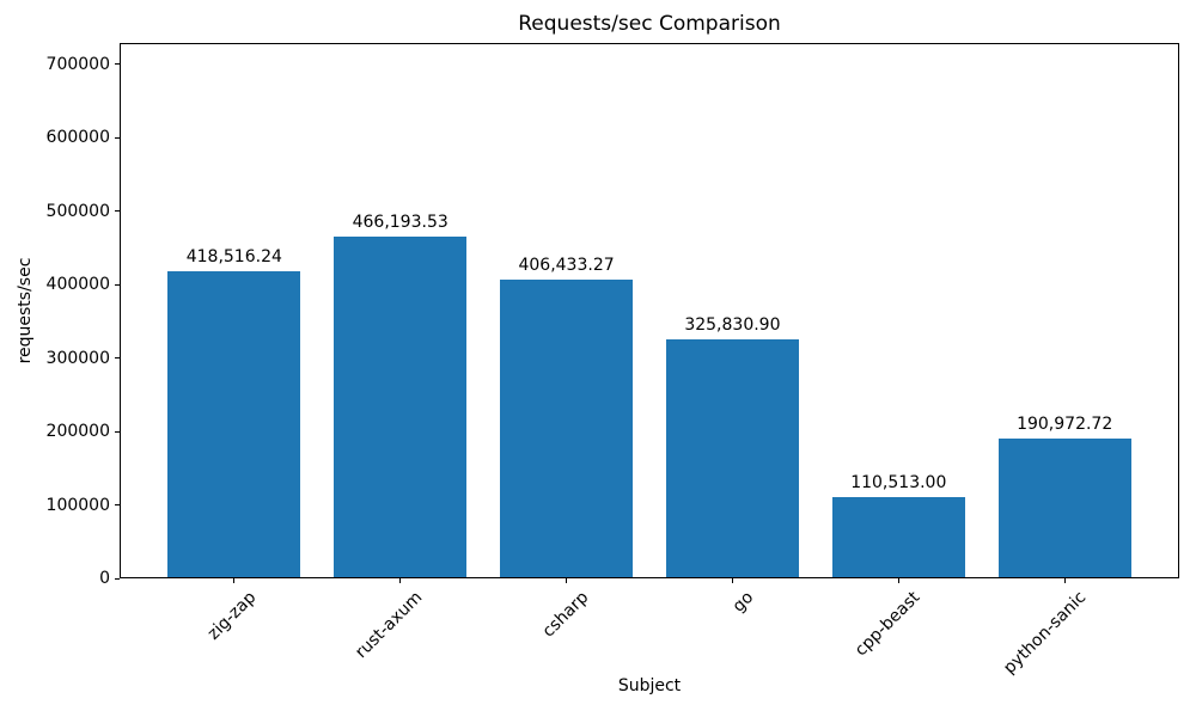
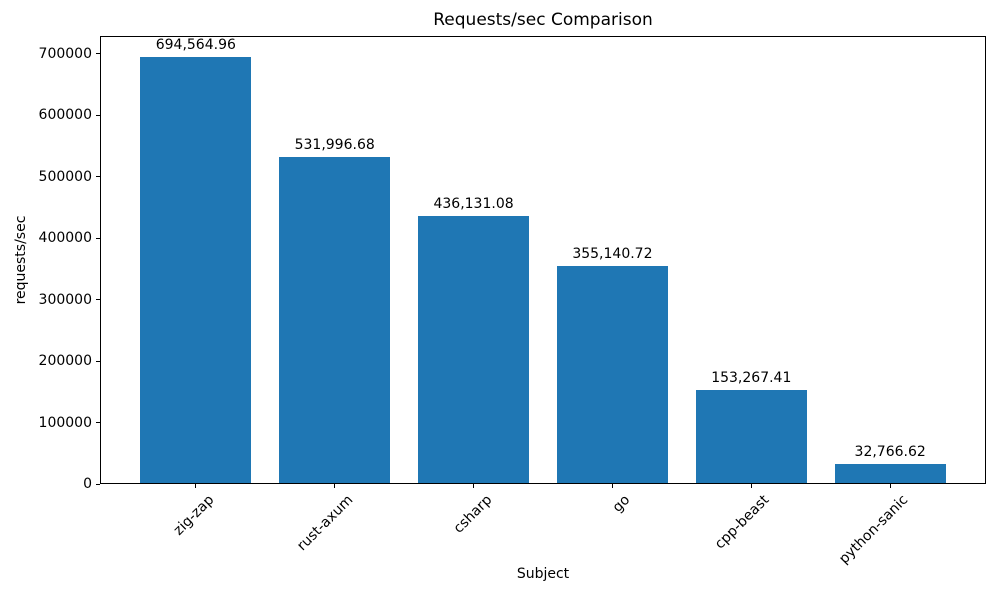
zig-zap: 418,516.24 -> 694,564.96
rust-axum: 466,193.53 -> 531,996.68
csharp: 406,433.27 -> 436,131.08
go: 325,830.90 -> 355,140.72
cpp-beast: 110,513.00 -> 153,267.41
python-sanic: 190,972.72 -> 32,766.62
